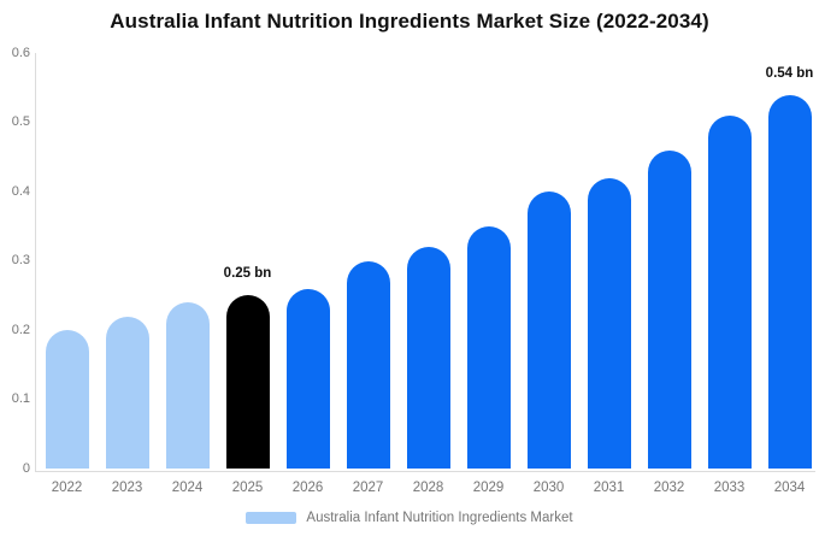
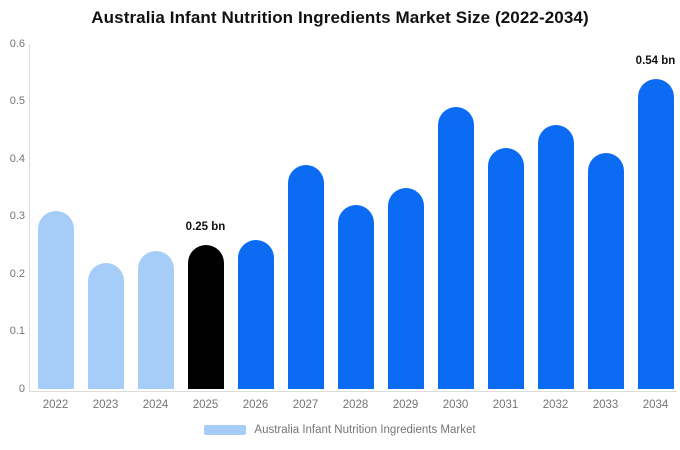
2022: 0.20 -> 0.31
2027: 0.30 -> 0.39
2030: 0.40 -> 0.49
2033: 0.51 -> 0.41
